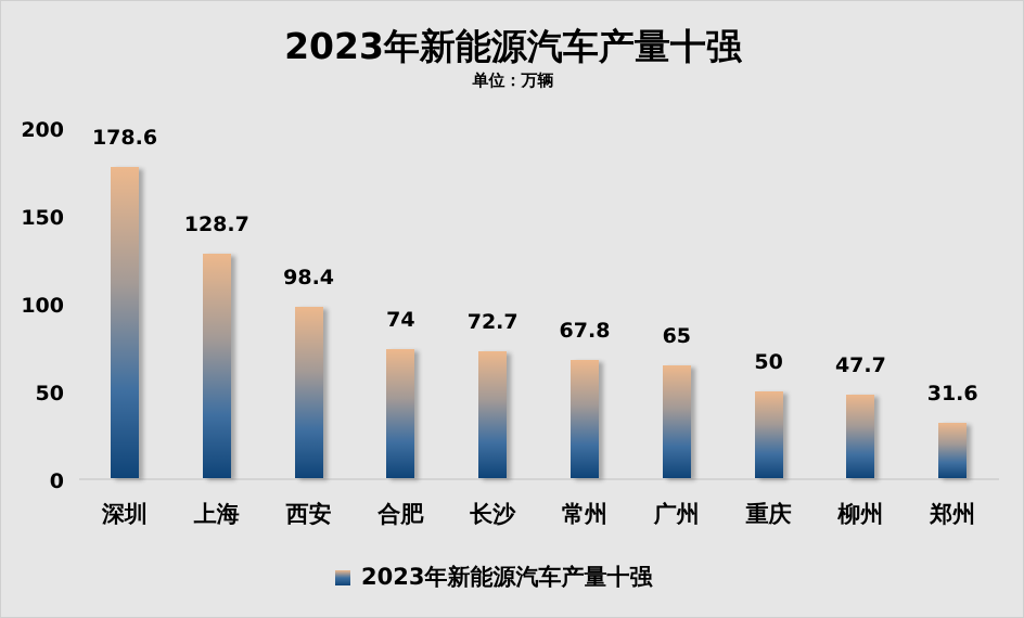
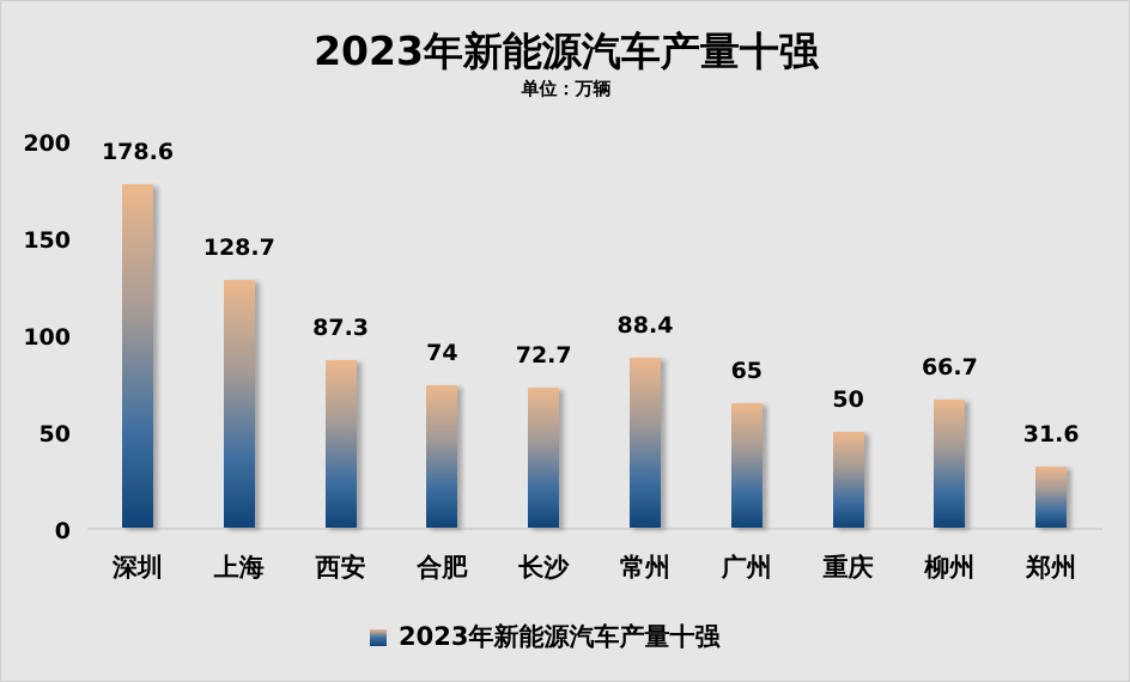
西安: 98.4 -> 87.3
常州: 67.8 -> 88.4
柳州: 47.7 -> 66.7
